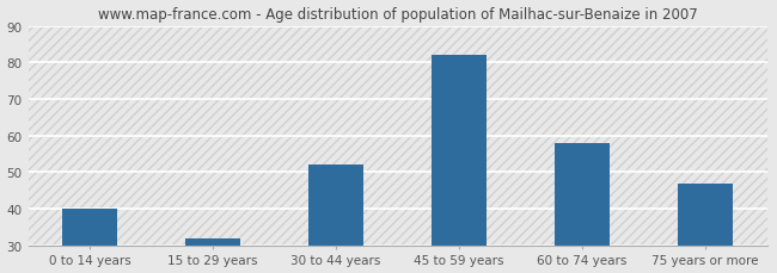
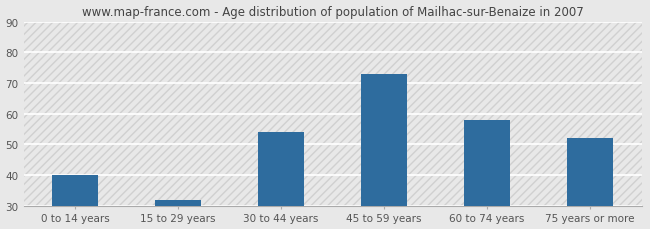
30 to 44 years: 52 -> 54
45 to 59 years: 82 -> 73
75 years or more: 47 -> 52
